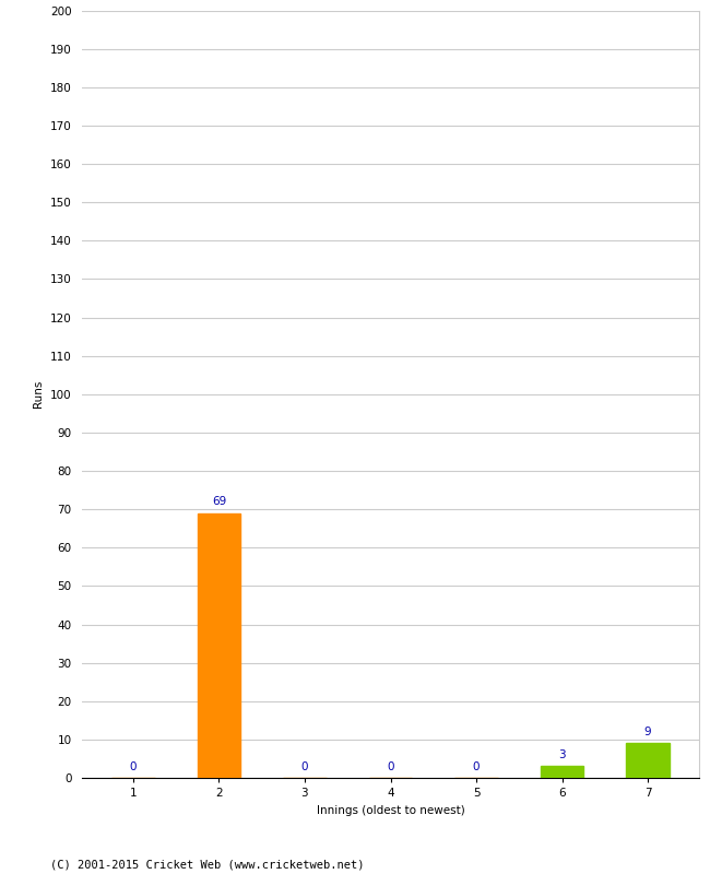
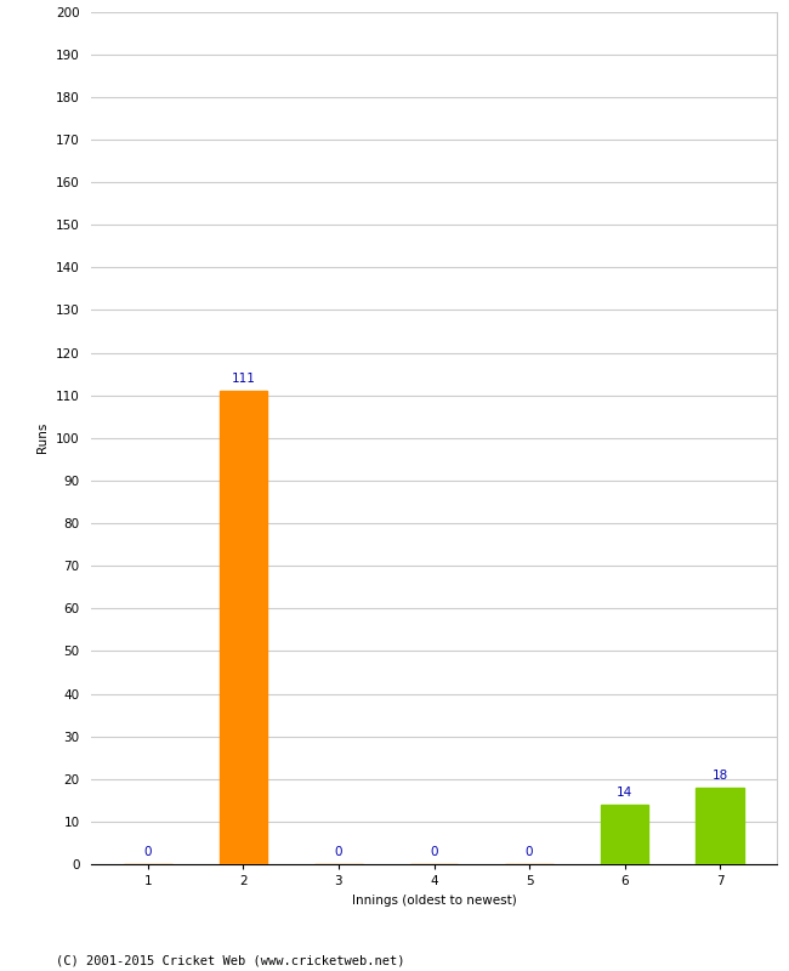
2: 69 -> 111
6: 3 -> 14
7: 9 -> 18
